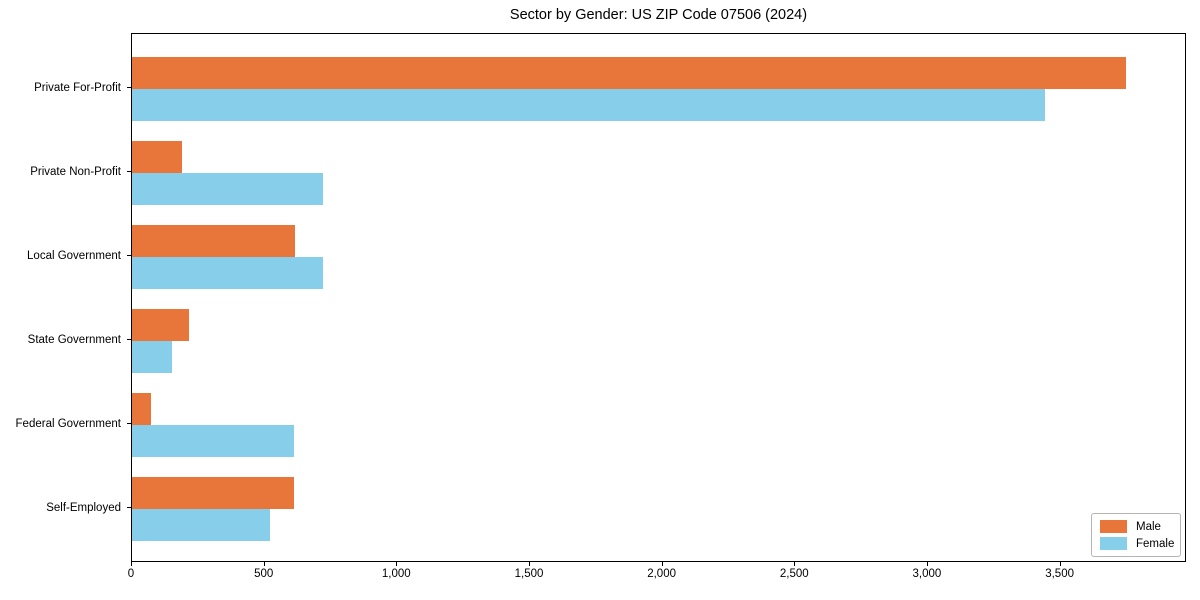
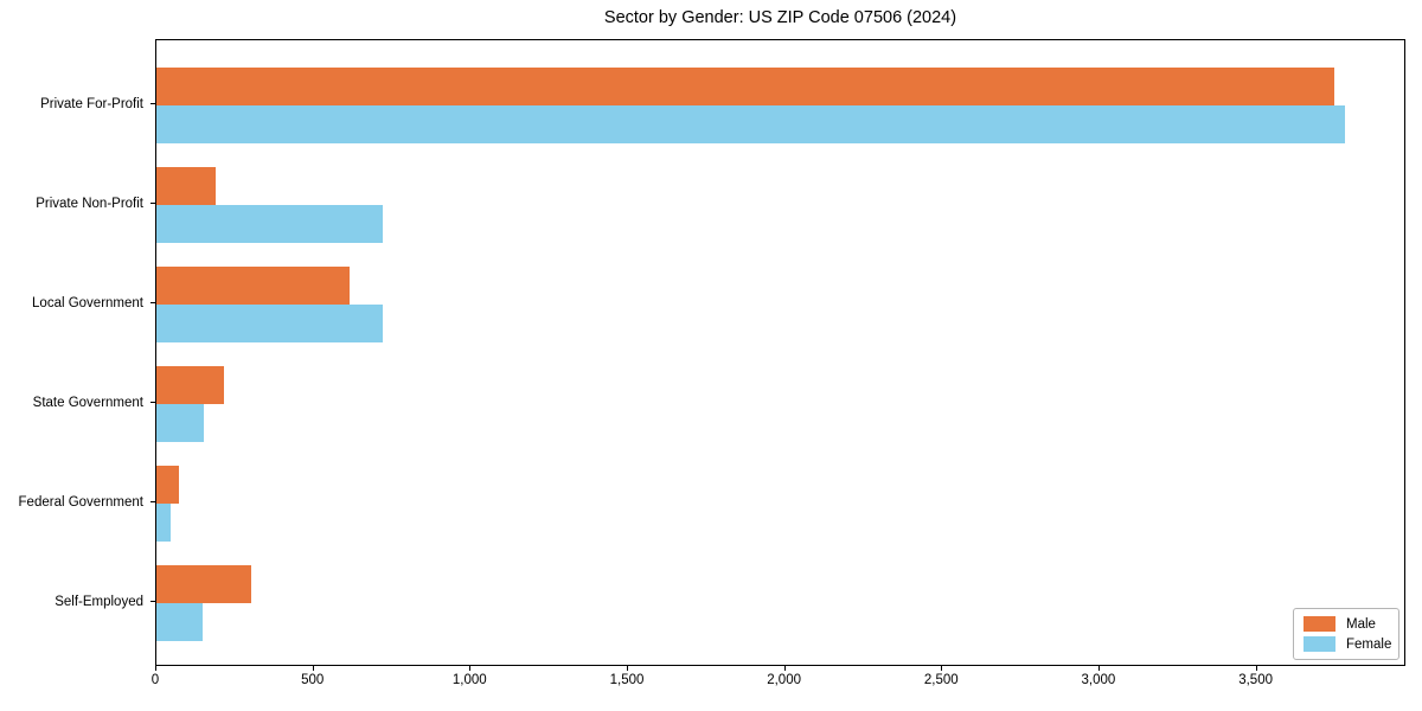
Female/Private For-Profit: 3440 -> 3780
Female/Federal Government: 610 -> 40
Male/Self-Employed: 610 -> 300
Female/Self-Employed: 520 -> 140
